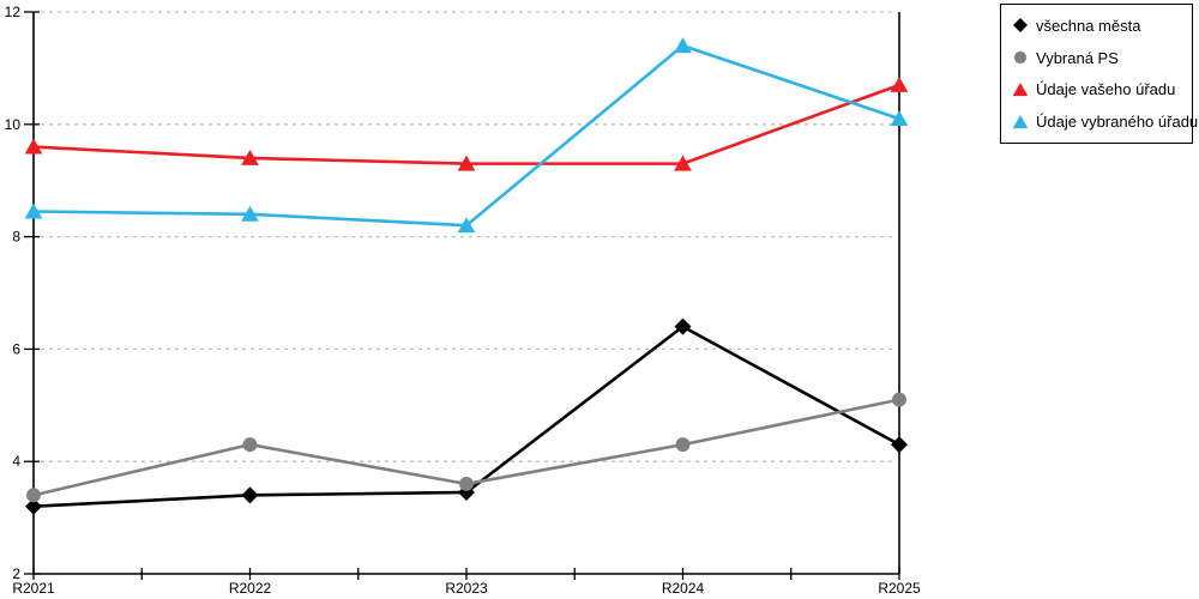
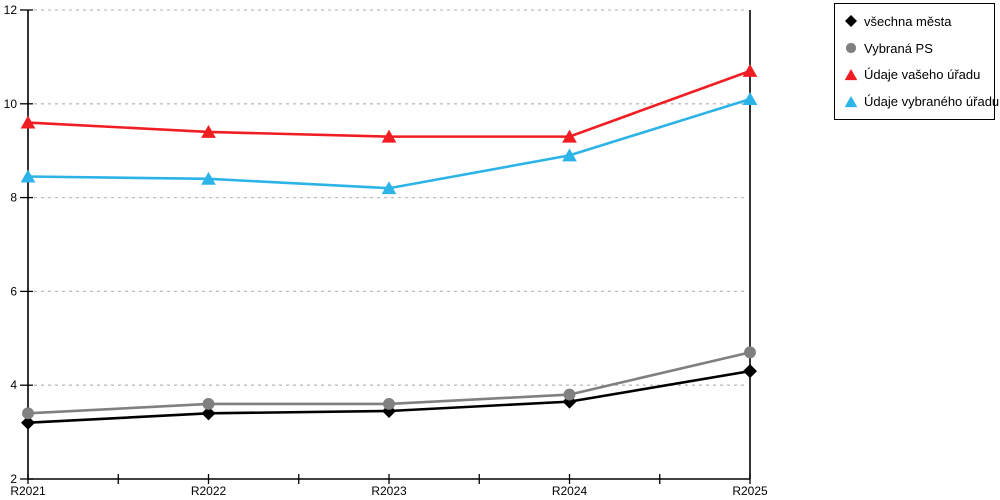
Vybraná PS/R2022: 4.3 -> 3.6
všechna města/R2024: 6.4 -> 3.6
Vybraná PS/R2024: 4.3 -> 3.8
Údaje vybraného úřadu/R2024: 11.4 -> 8.9
Vybraná PS/R2025: 5.1 -> 4.7
